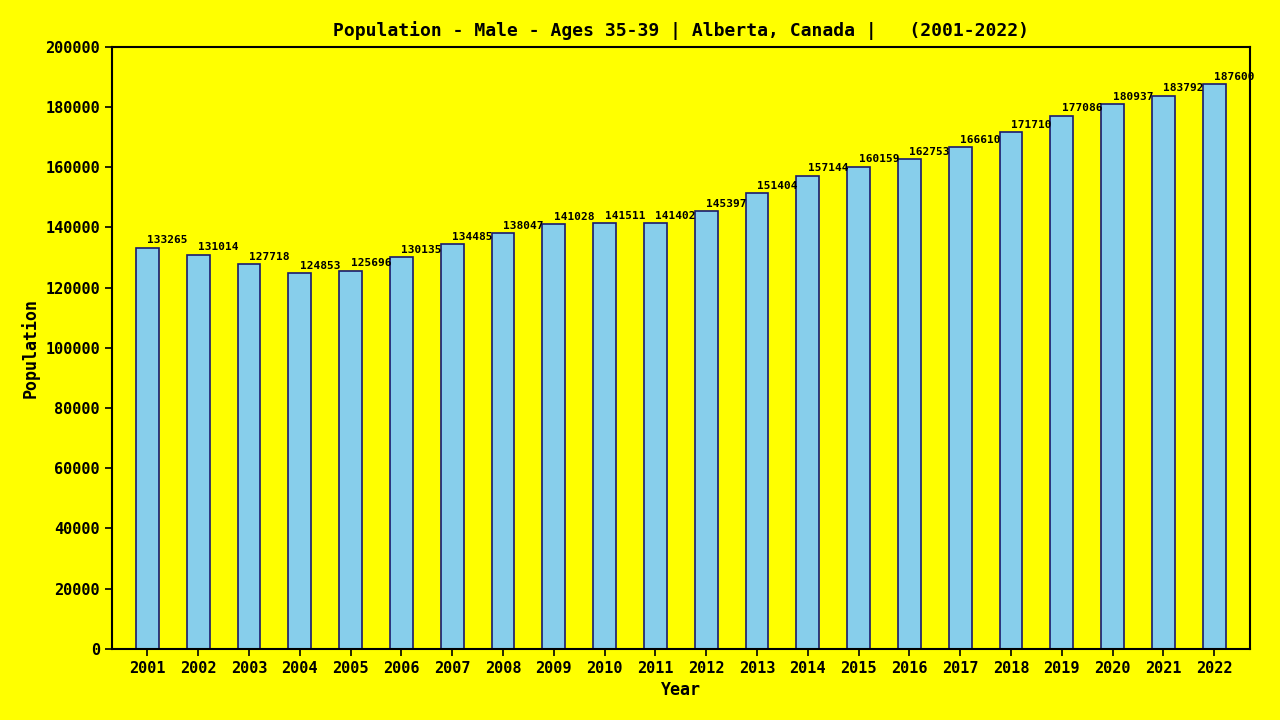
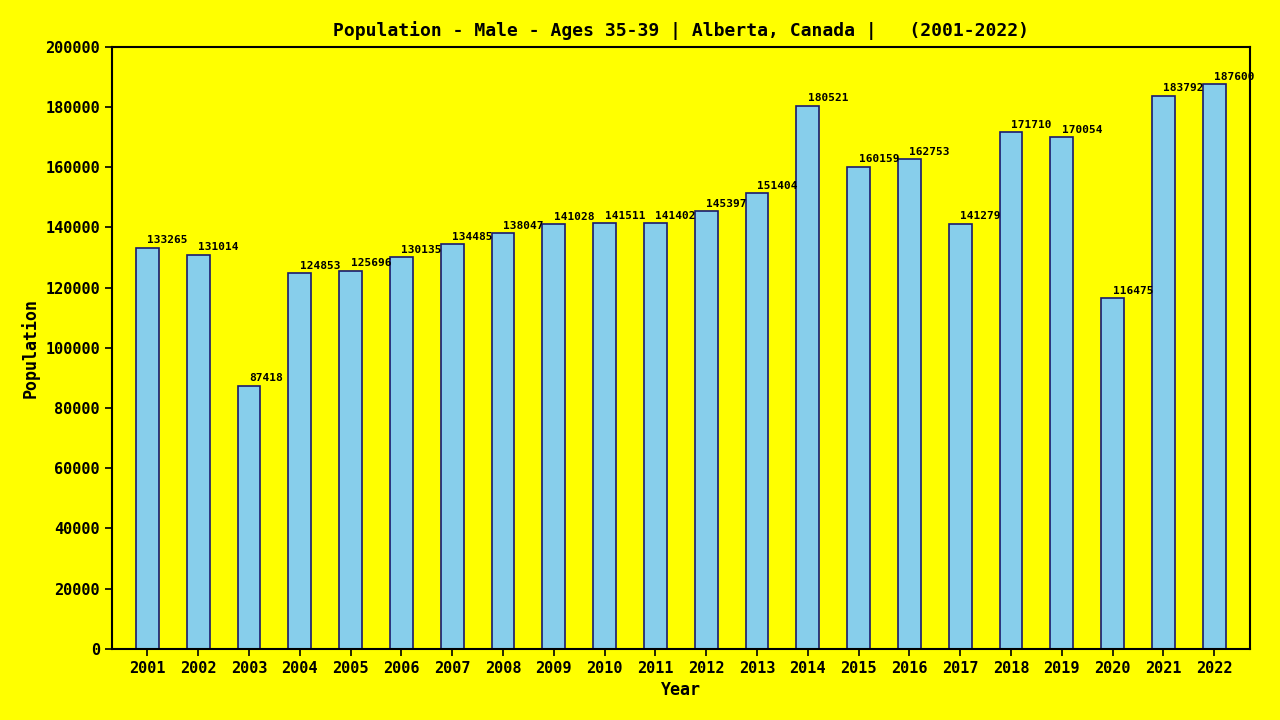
2003: 127718 -> 87418
2014: 157144 -> 180521
2017: 166610 -> 141279
2019: 177086 -> 170054
2020: 180937 -> 116475
